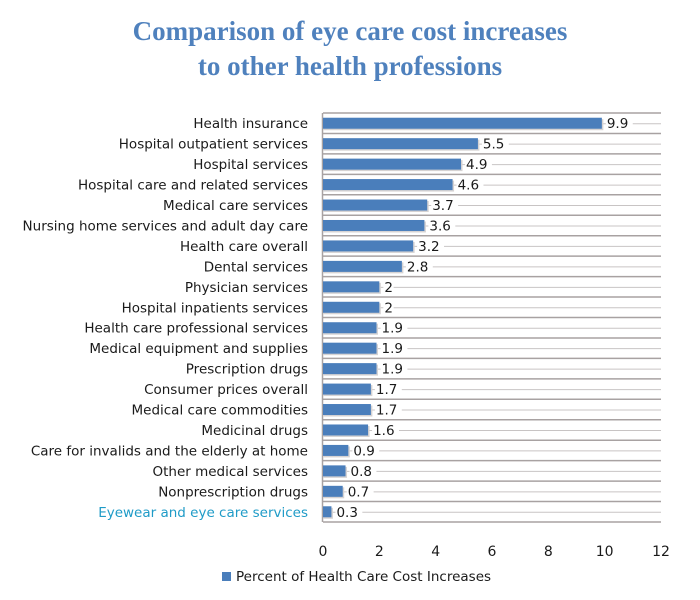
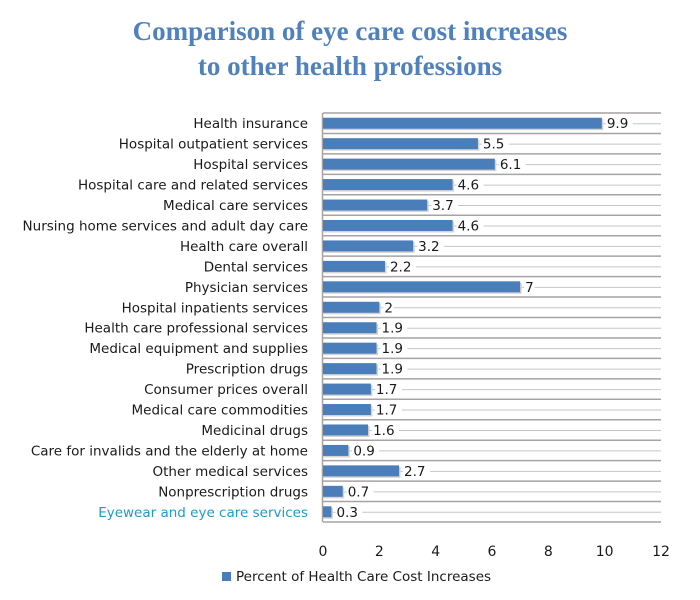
Hospital services: 4.9 -> 6.1
Nursing home services and adult day care: 3.6 -> 4.6
Dental services: 2.8 -> 2.2
Physician services: 2 -> 7
Other medical services: 0.8 -> 2.7
